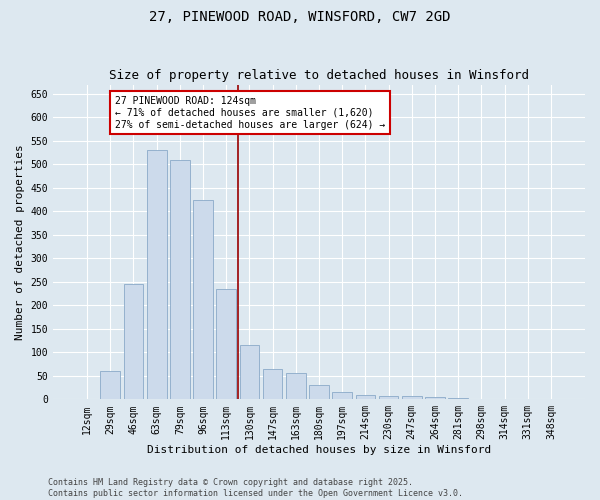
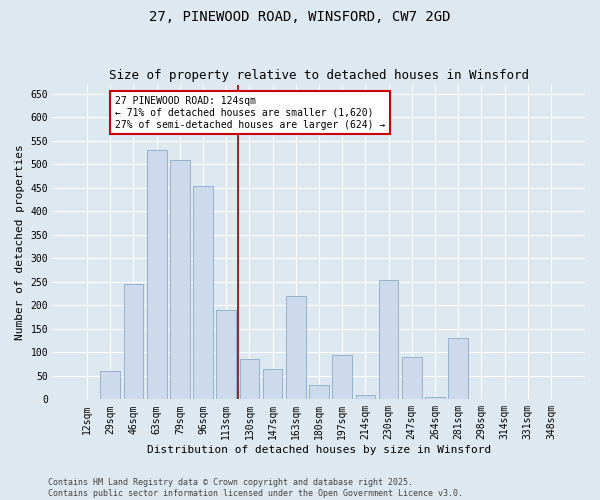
96sqm: 425 -> 455
113sqm: 235 -> 190
130sqm: 115 -> 85
163sqm: 55 -> 220
197sqm: 15 -> 95
230sqm: 8 -> 255
247sqm: 7 -> 90
281sqm: 2 -> 130
